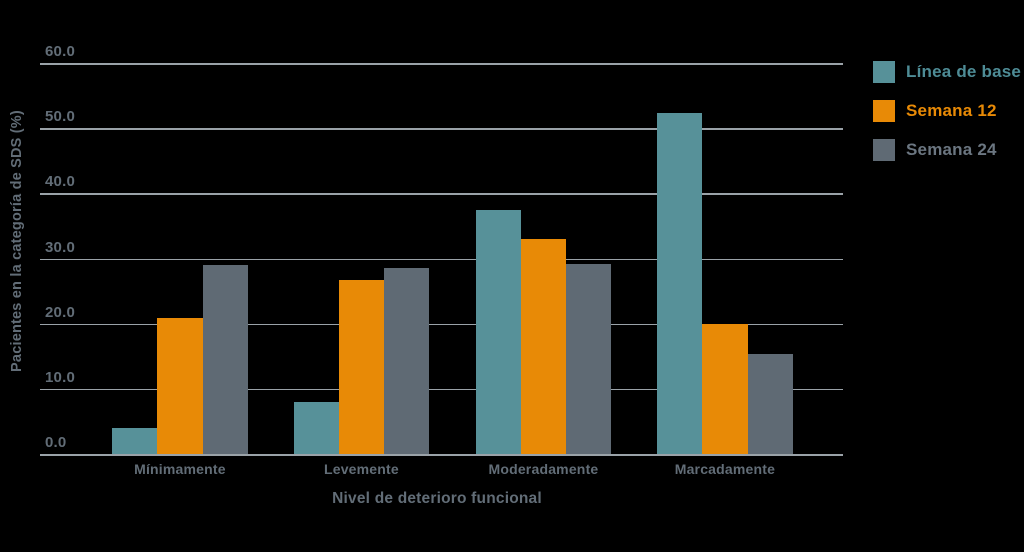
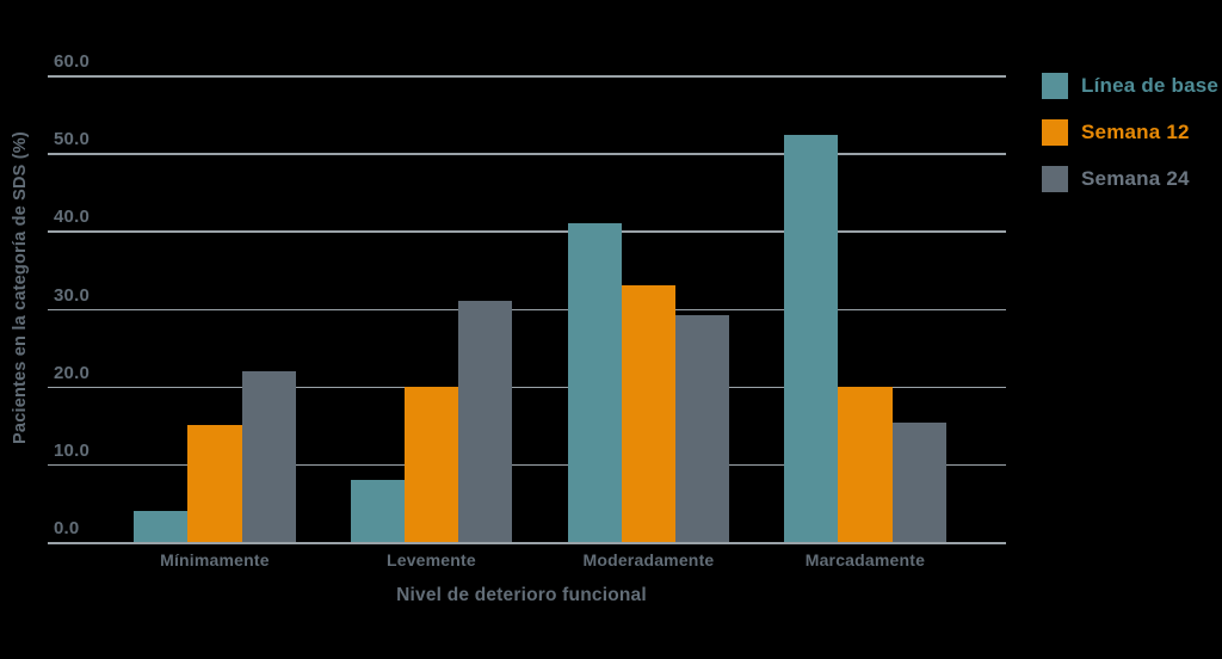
Semana 12/Mínimamente: 21 -> 15
Semana 24/Mínimamente: 29 -> 22
Semana 12/Levemente: 27 -> 20
Semana 24/Levemente: 28 -> 31
Línea de base/Moderadamente: 38 -> 41
